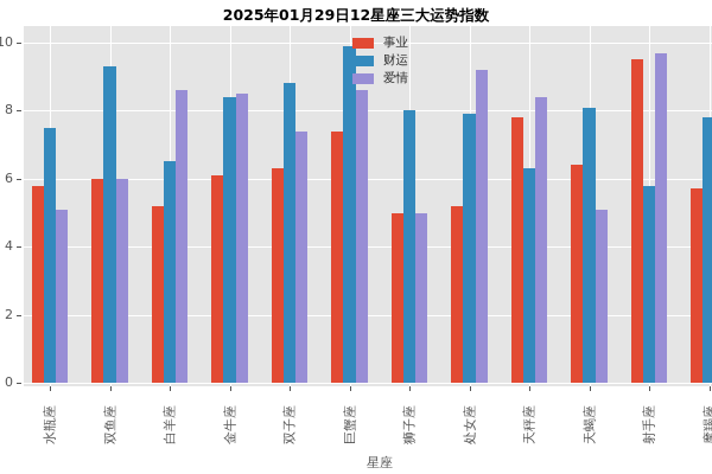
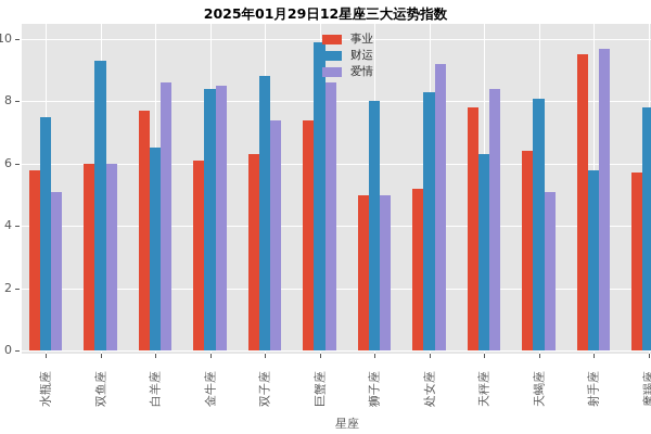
事业/白羊座: 5.2 -> 7.7
财运/处女座: 7.9 -> 8.3
